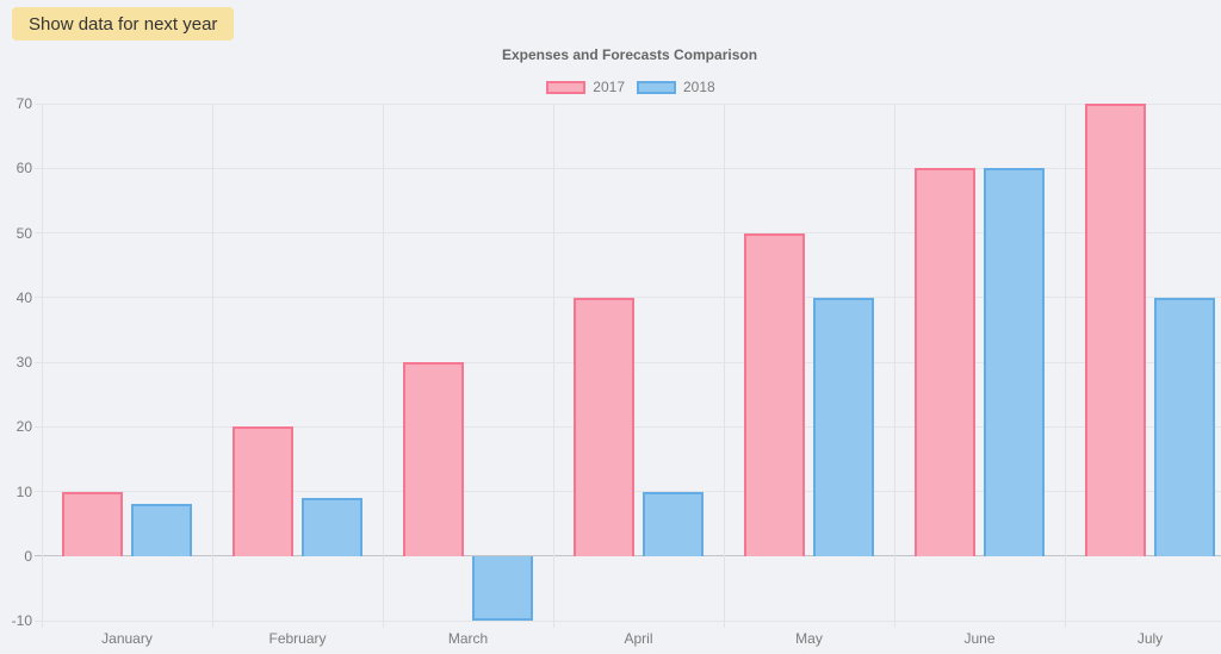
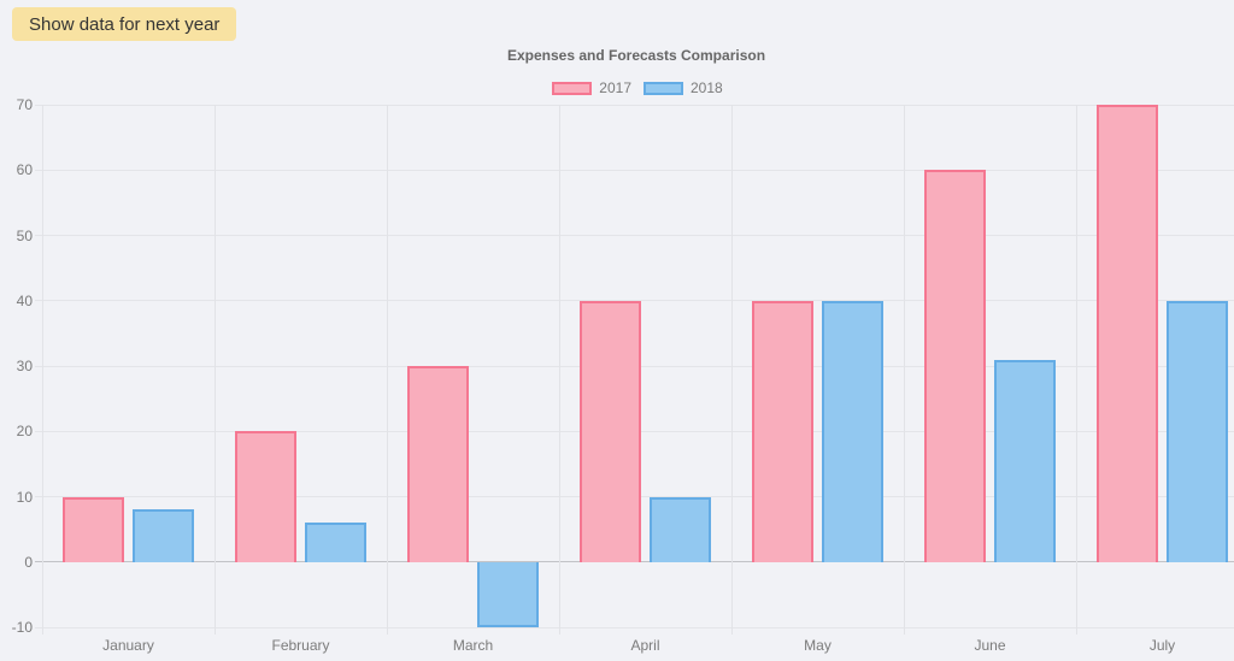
2018/February: 9 -> 6
2017/May: 50 -> 40
2018/June: 60 -> 31
